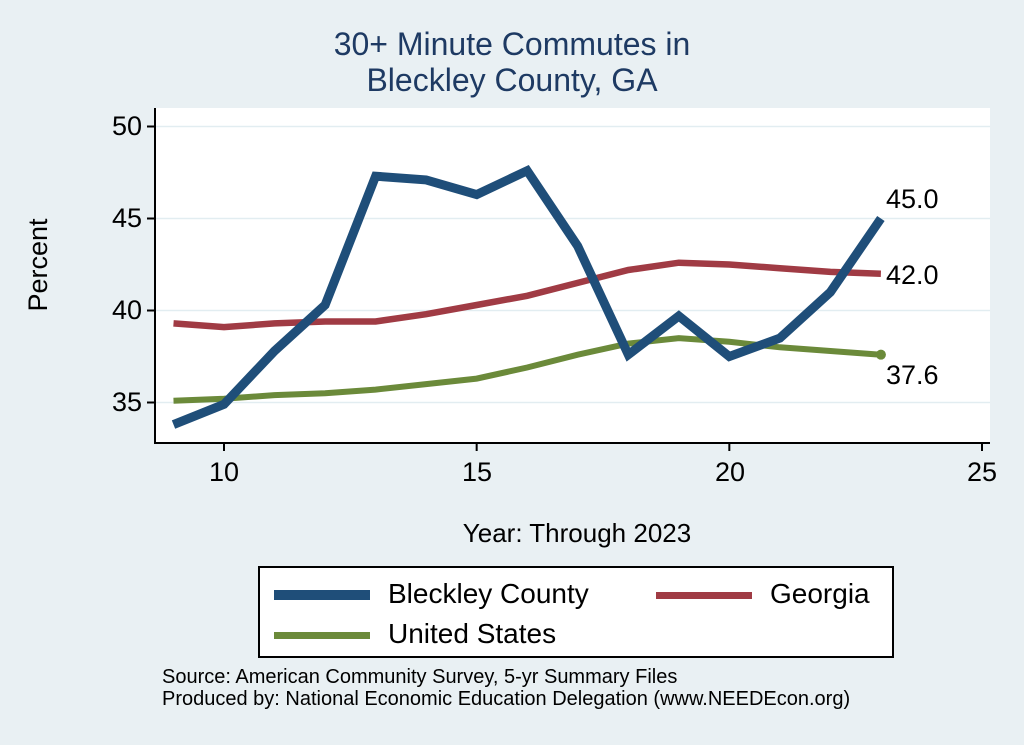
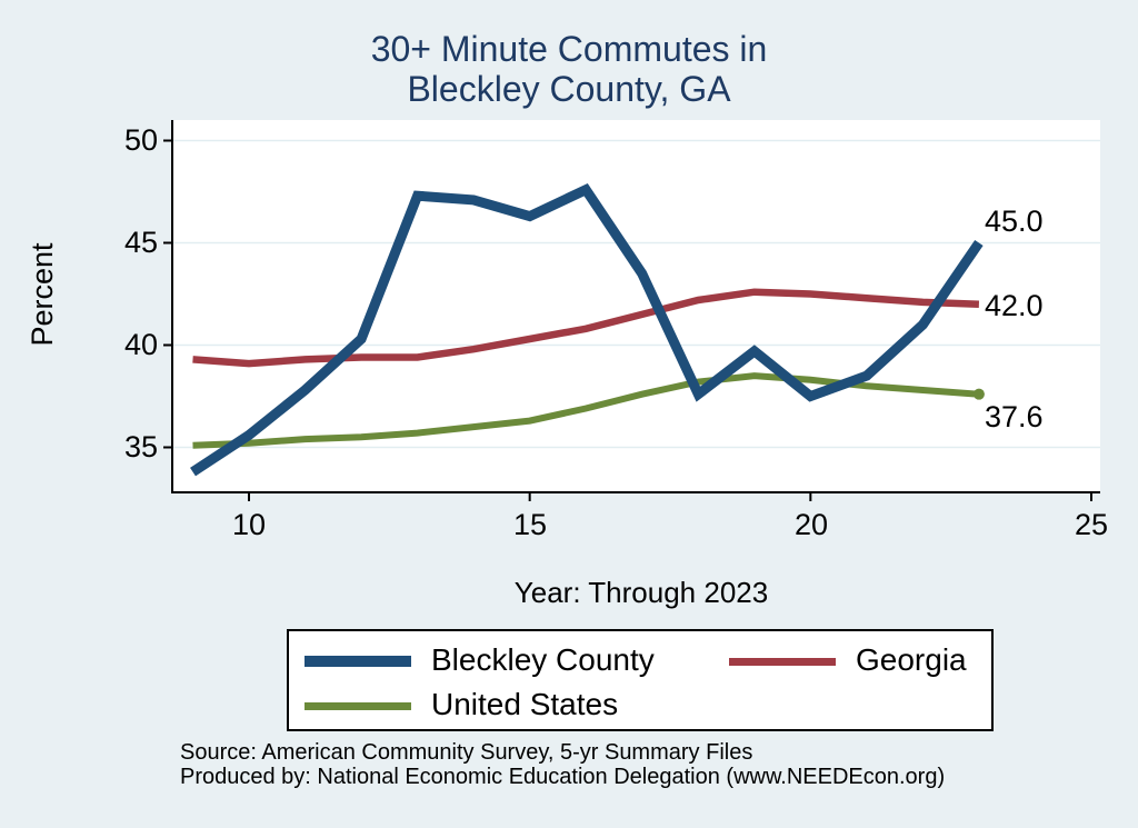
Bleckley County/10: 34.9 -> 35.6
